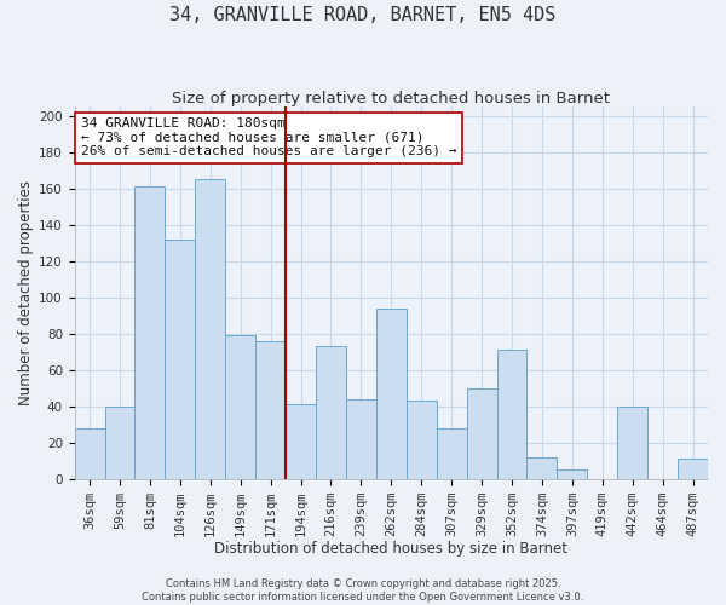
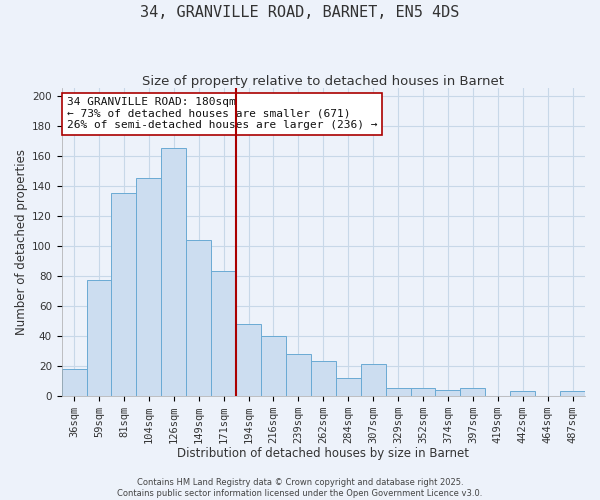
36sqm: 28 -> 18
59sqm: 40 -> 77
81sqm: 161 -> 135
104sqm: 132 -> 145
149sqm: 79 -> 104
171sqm: 76 -> 83
194sqm: 41 -> 48
216sqm: 73 -> 40
239sqm: 44 -> 28
262sqm: 94 -> 23
284sqm: 43 -> 12
307sqm: 28 -> 21
329sqm: 50 -> 5
352sqm: 71 -> 5
374sqm: 12 -> 4
442sqm: 40 -> 3
487sqm: 11 -> 3
